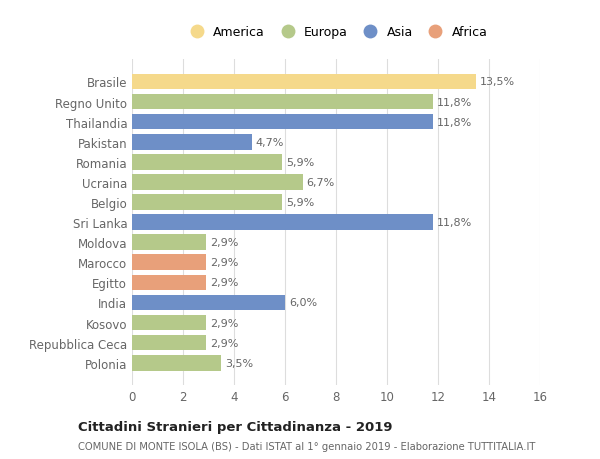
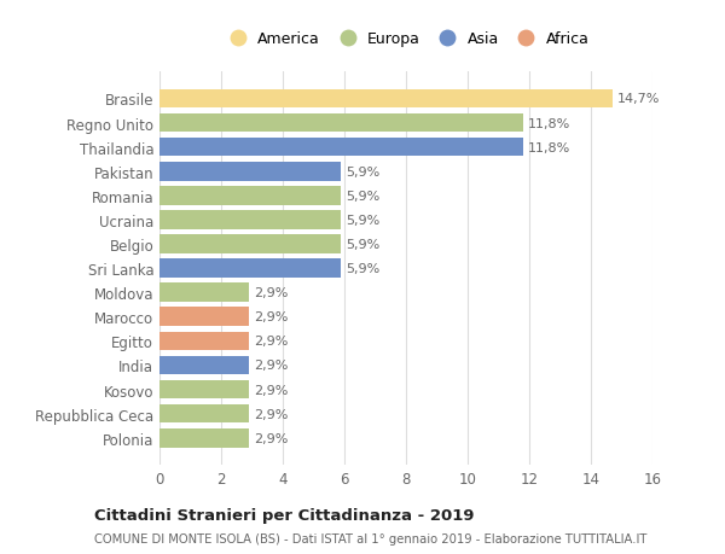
Brasile: 13,5% -> 14,7%
Pakistan: 4,7% -> 5,9%
Ucraina: 6,7% -> 5,9%
Sri Lanka: 11,8% -> 5,9%
India: 6,0% -> 2,9%
Polonia: 3,5% -> 2,9%
